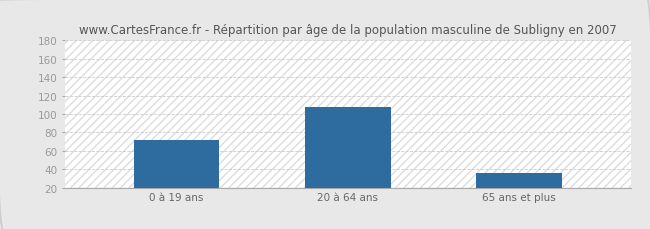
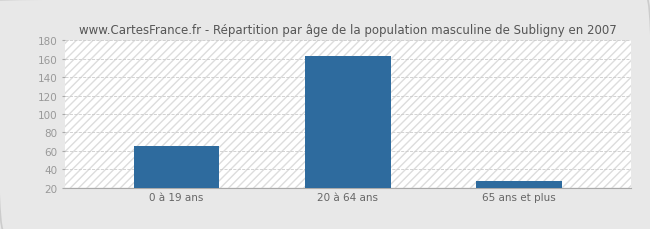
0 à 19 ans: 72 -> 65
20 à 64 ans: 108 -> 163
65 ans et plus: 36 -> 27
